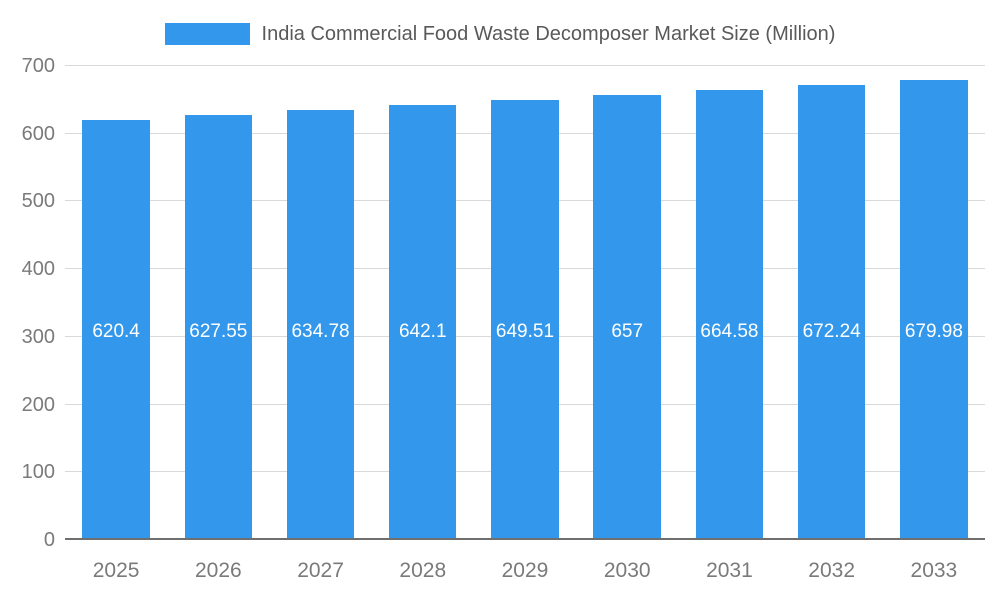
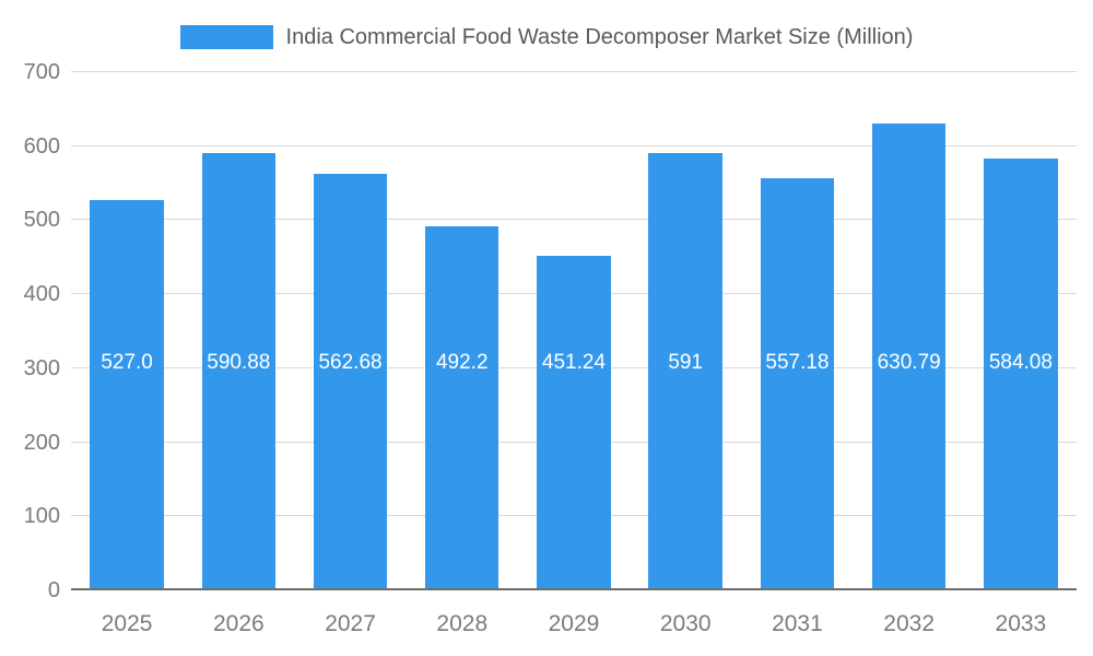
2025: 620.4 -> 527.0
2026: 627.55 -> 590.88
2027: 634.78 -> 562.68
2028: 642.1 -> 492.2
2029: 649.51 -> 451.24
2030: 657 -> 591
2031: 664.58 -> 557.18
2032: 672.24 -> 630.79
2033: 679.98 -> 584.08
